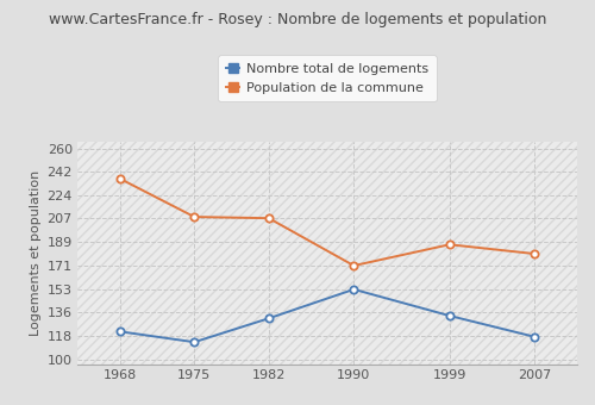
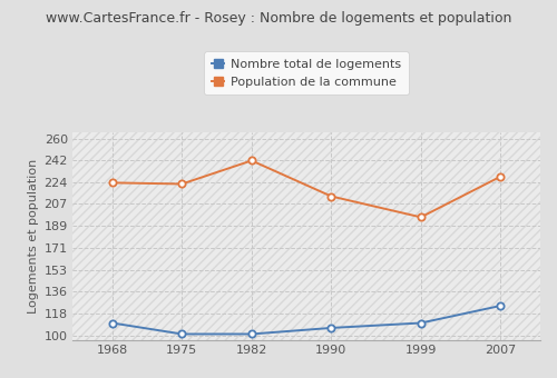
Nombre total de logements/1968: 121 -> 110
Population de la commune/1968: 237 -> 224
Nombre total de logements/1975: 113 -> 101
Population de la commune/1975: 208 -> 223
Nombre total de logements/1982: 131 -> 101
Population de la commune/1982: 207 -> 242
Nombre total de logements/1990: 153 -> 106
Population de la commune/1990: 171 -> 213
Nombre total de logements/1999: 133 -> 110
Population de la commune/1999: 187 -> 196
Nombre total de logements/2007: 117 -> 124
Population de la commune/2007: 180 -> 229
